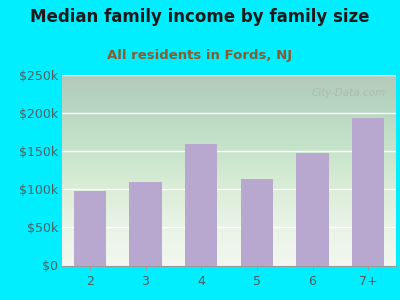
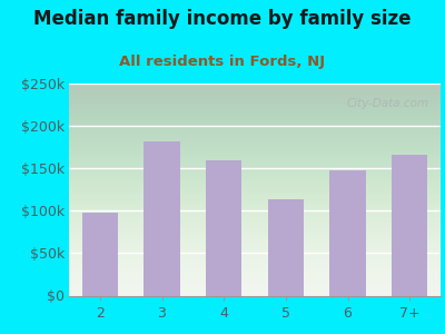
3: $110k -> $182k
7+: $193k -> $166k
